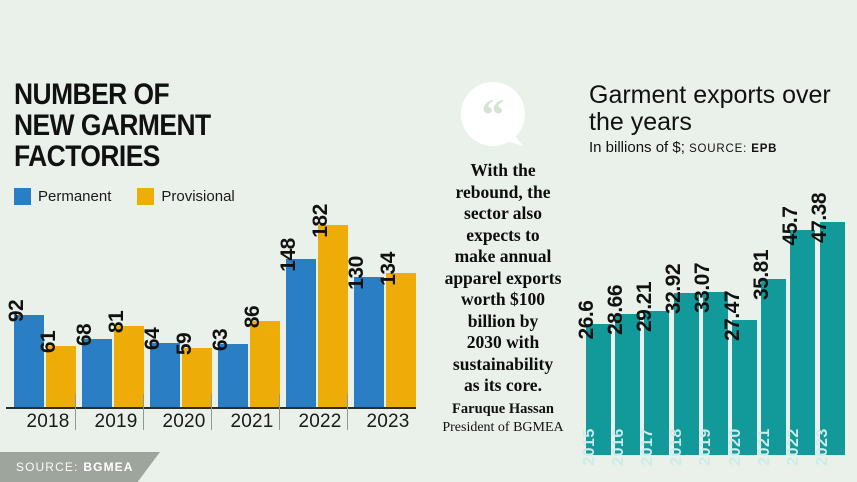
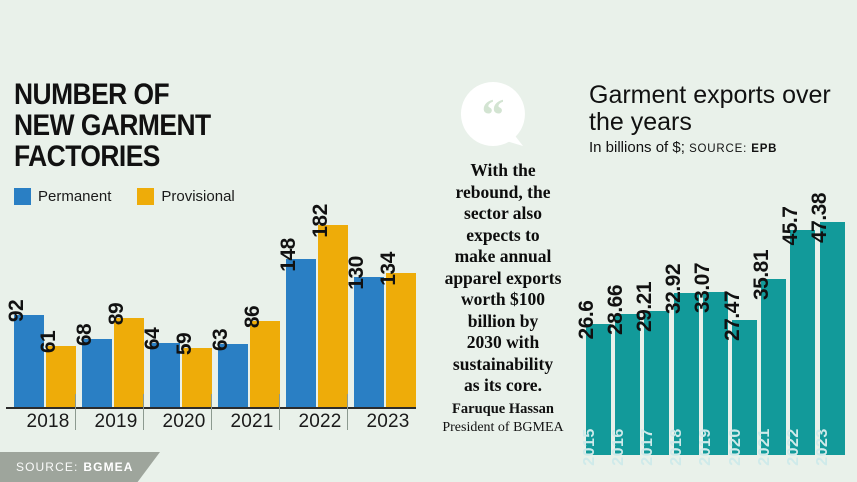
NUMBER OF NEW GARMENT FACTORIES/Provisional/2019: 81 -> 89
